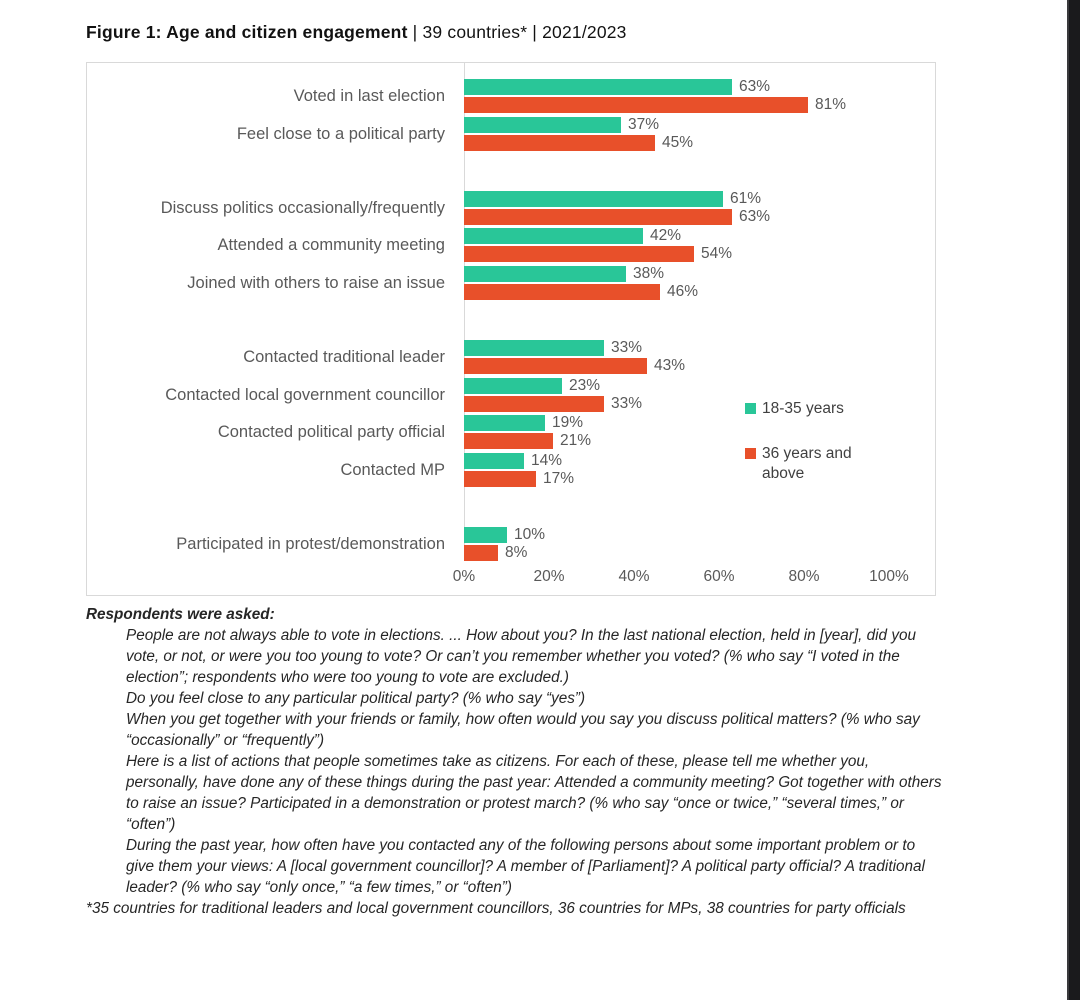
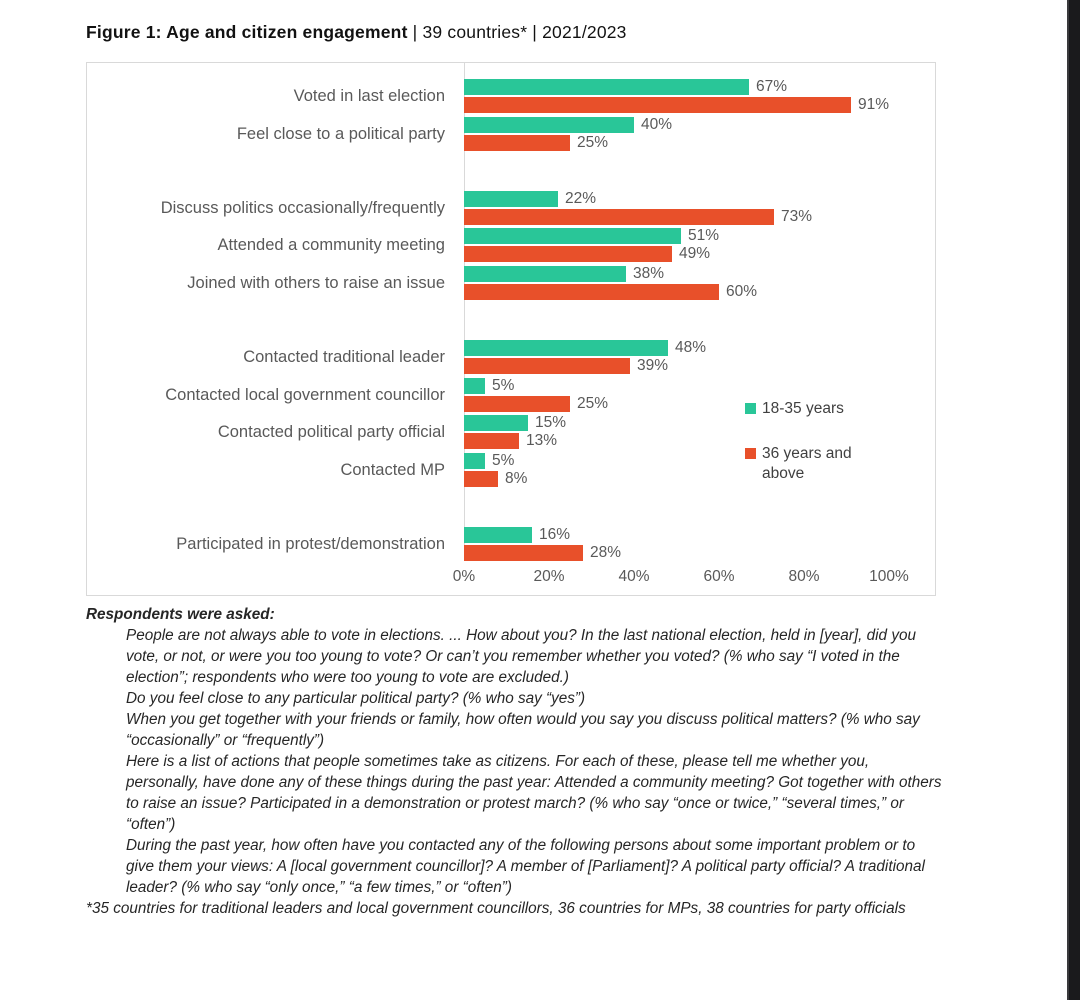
18-35 years/Voted in last election: 63% -> 67%
36 years and above/Voted in last election: 81% -> 91%
18-35 years/Feel close to a political party: 37% -> 40%
36 years and above/Feel close to a political party: 45% -> 25%
18-35 years/Discuss politics occasionally/frequently: 61% -> 22%
36 years and above/Discuss politics occasionally/frequently: 63% -> 73%
18-35 years/Attended a community meeting: 42% -> 51%
36 years and above/Attended a community meeting: 54% -> 49%
36 years and above/Joined with others to raise an issue: 46% -> 60%
18-35 years/Contacted traditional leader: 33% -> 48%
36 years and above/Contacted traditional leader: 43% -> 39%
18-35 years/Contacted local government councillor: 23% -> 5%
36 years and above/Contacted local government councillor: 33% -> 25%
18-35 years/Contacted political party official: 19% -> 15%
36 years and above/Contacted political party official: 21% -> 13%
18-35 years/Contacted MP: 14% -> 5%
36 years and above/Contacted MP: 17% -> 8%
18-35 years/Participated in protest/demonstration: 10% -> 16%
36 years and above/Participated in protest/demonstration: 8% -> 28%
